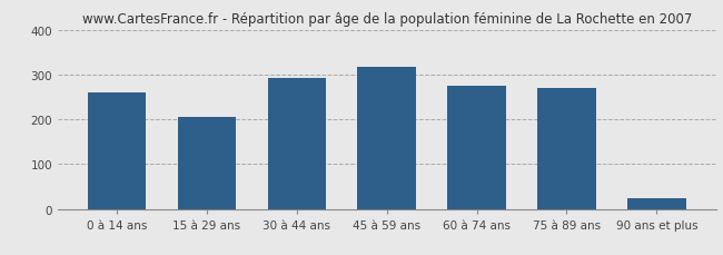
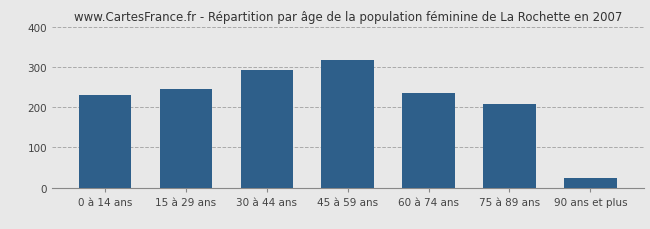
0 à 14 ans: 260 -> 230
15 à 29 ans: 205 -> 246
60 à 74 ans: 275 -> 236
75 à 89 ans: 270 -> 207
